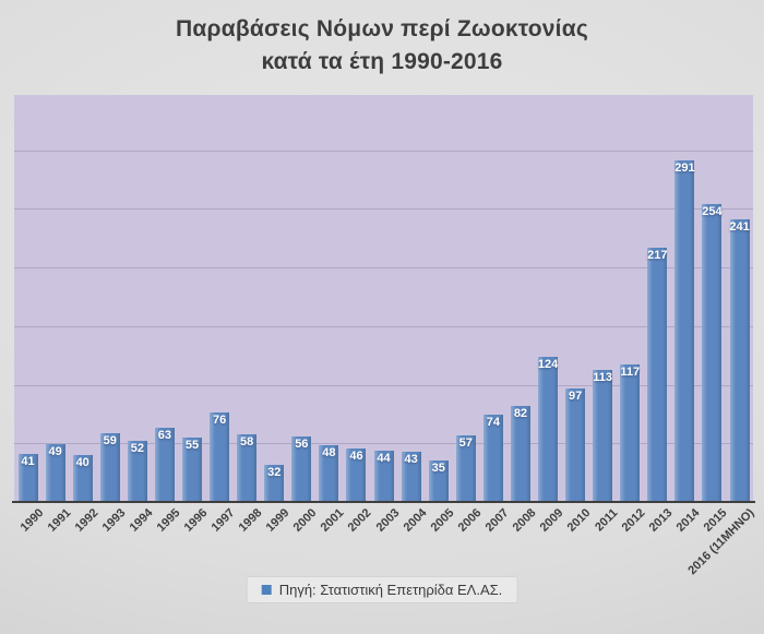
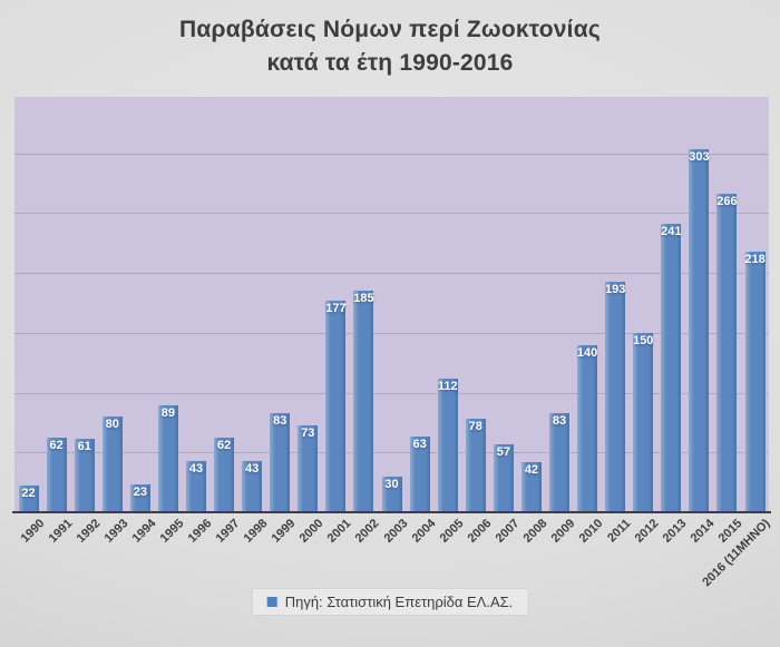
1990: 41 -> 22
1991: 49 -> 62
1992: 40 -> 61
1993: 59 -> 80
1994: 52 -> 23
1995: 63 -> 89
1996: 55 -> 43
1997: 76 -> 62
1998: 58 -> 43
1999: 32 -> 83
2000: 56 -> 73
2001: 48 -> 177
2002: 46 -> 185
2003: 44 -> 30
2004: 43 -> 63
2005: 35 -> 112
2006: 57 -> 78
2007: 74 -> 57
2008: 82 -> 42
2009: 124 -> 83
2010: 97 -> 140
2011: 113 -> 193
2012: 117 -> 150
2013: 217 -> 241
2014: 291 -> 303
2015: 254 -> 266
2016 (11ΜΗΝΟ): 241 -> 218
